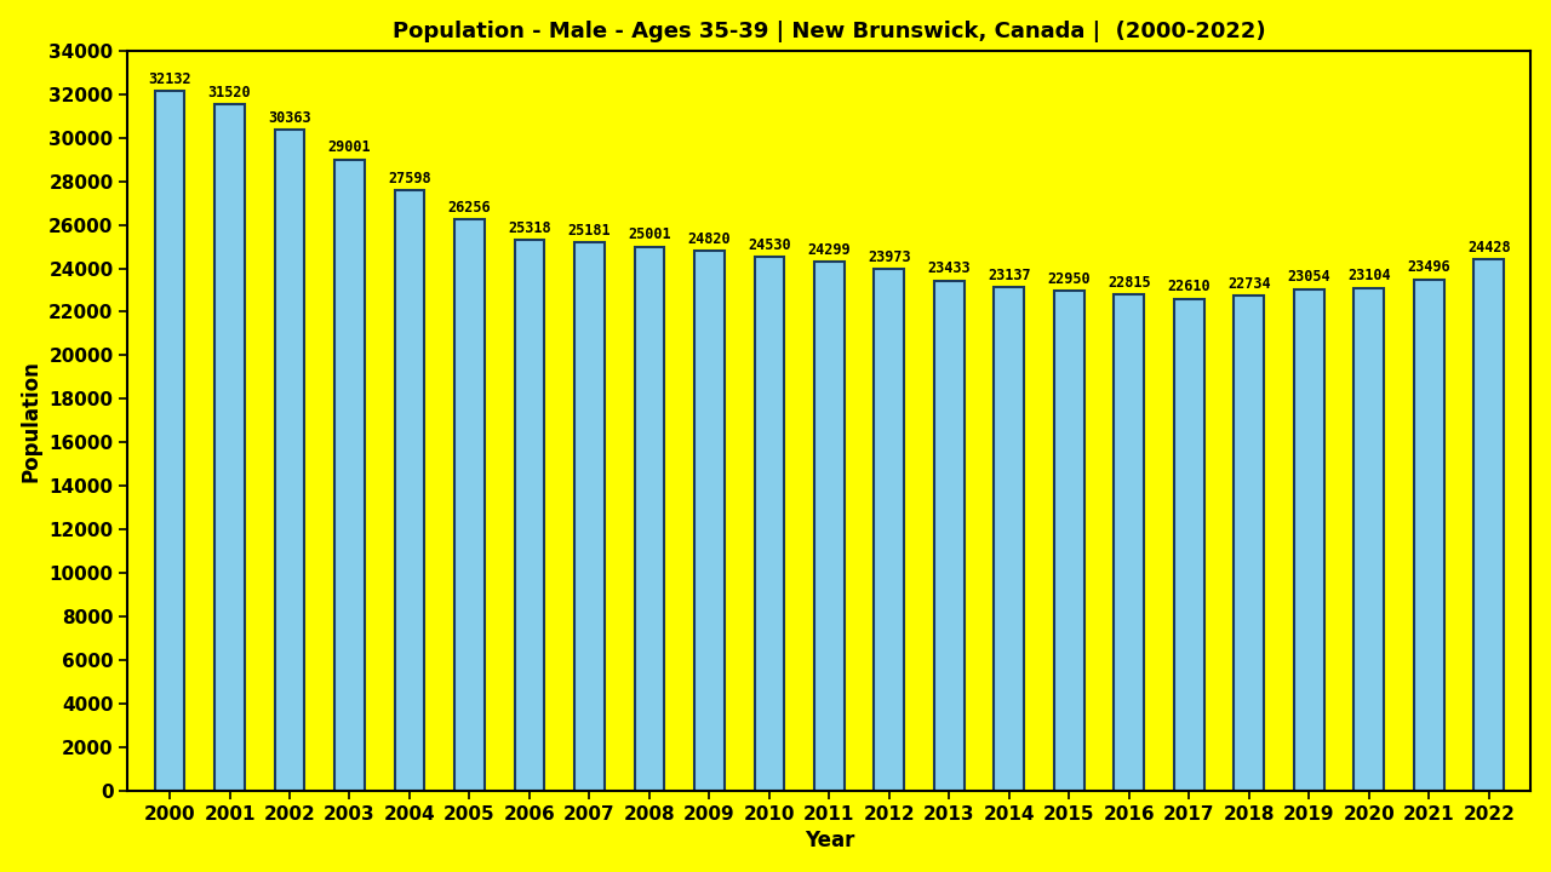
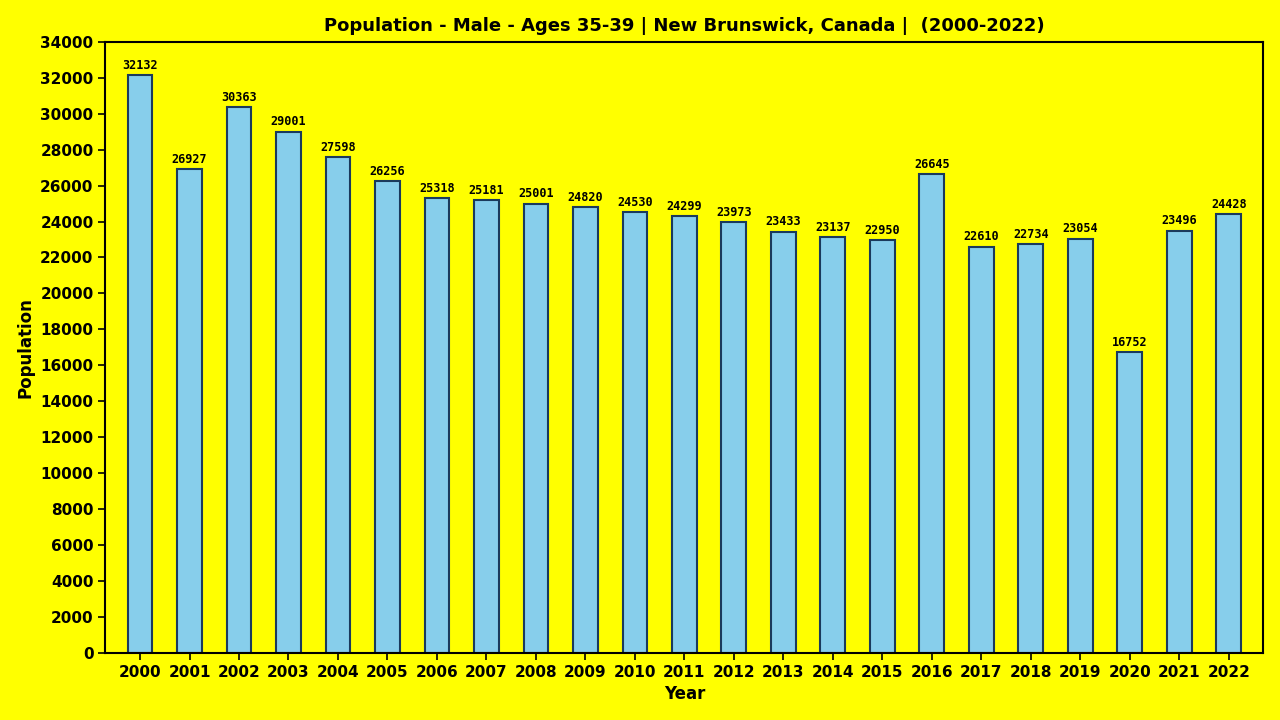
2001: 31520 -> 26927
2016: 22815 -> 26645
2020: 23104 -> 16752
